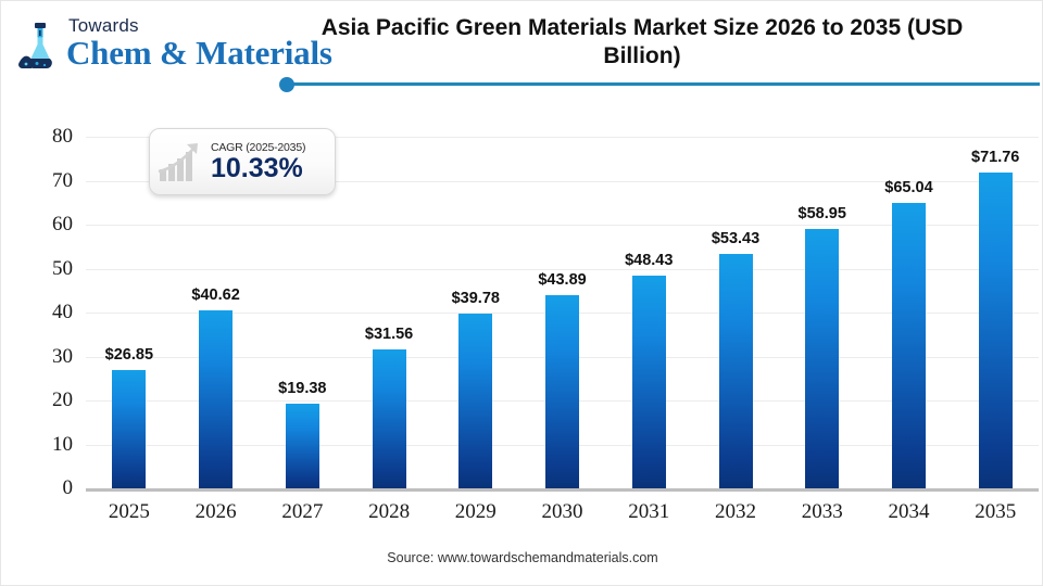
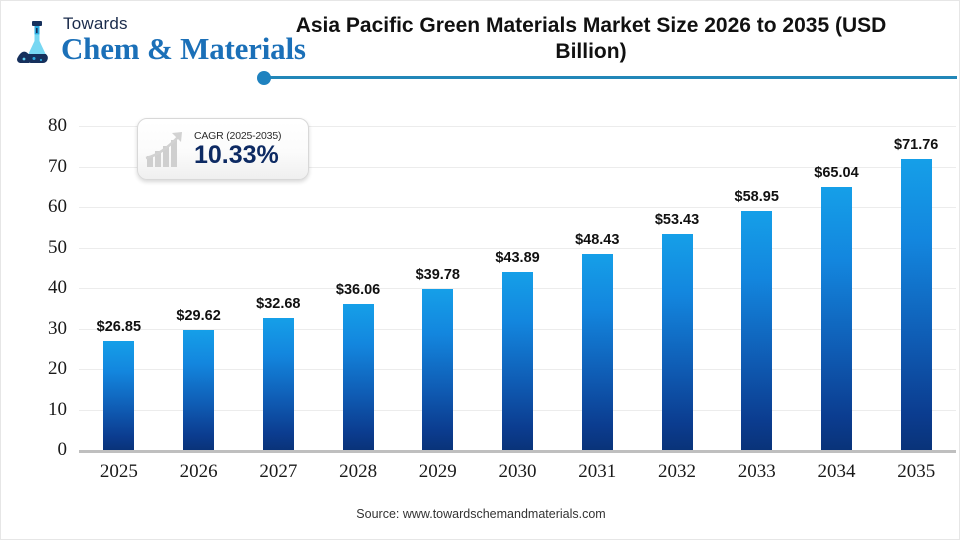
2026: $40.62 -> $29.62
2027: $19.38 -> $32.68
2028: $31.56 -> $36.06
